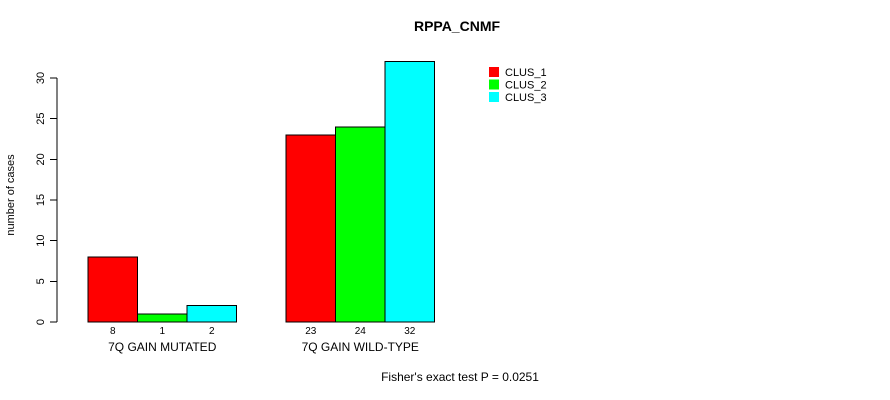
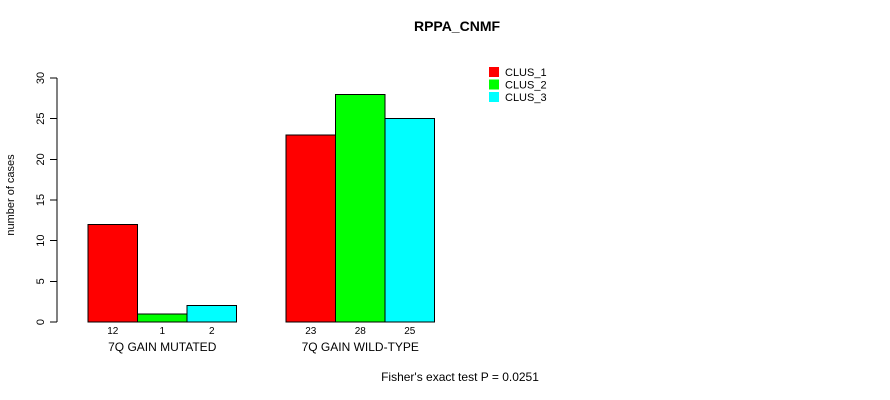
CLUS_1/7Q GAIN MUTATED: 8 -> 12
CLUS_2/7Q GAIN WILD-TYPE: 24 -> 28
CLUS_3/7Q GAIN WILD-TYPE: 32 -> 25
